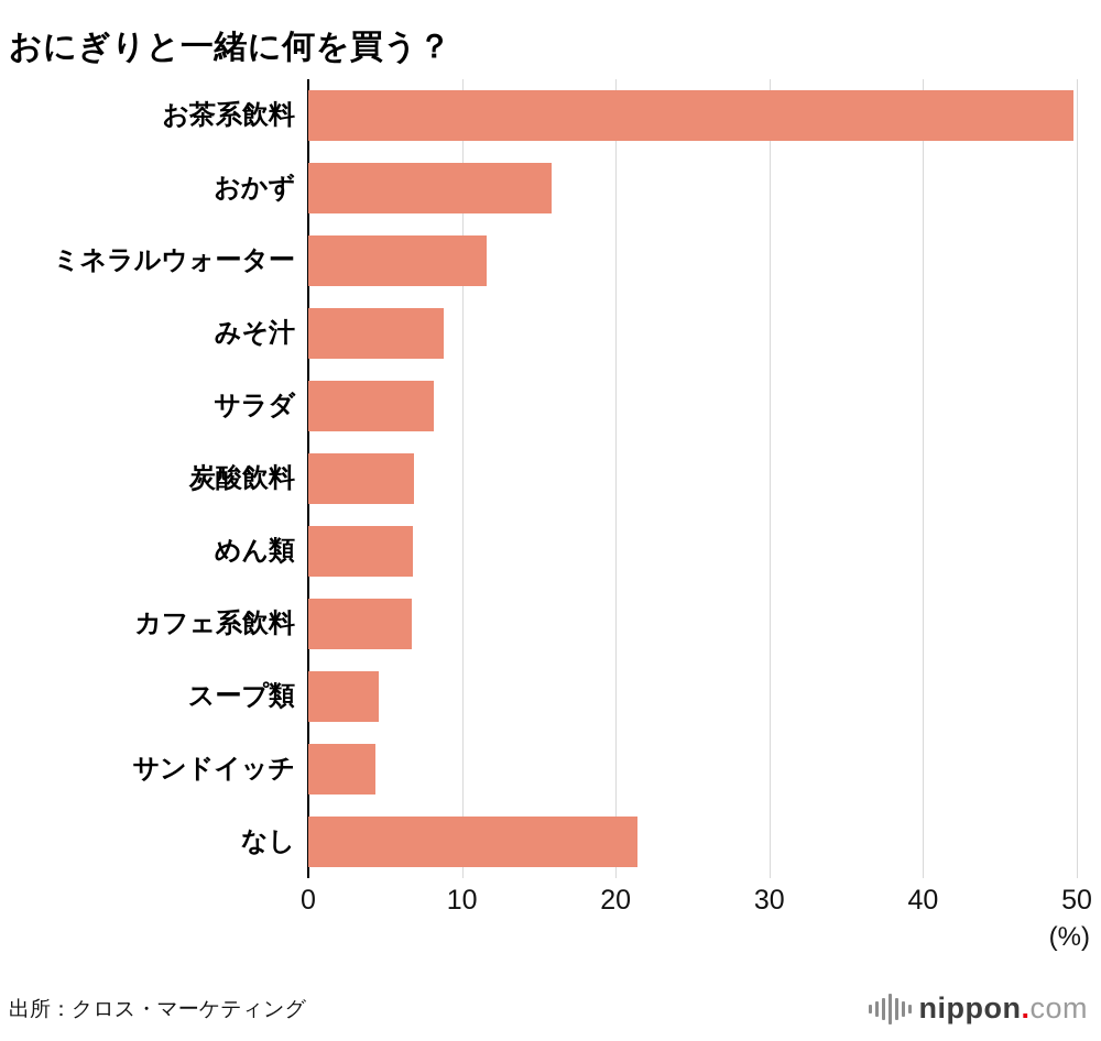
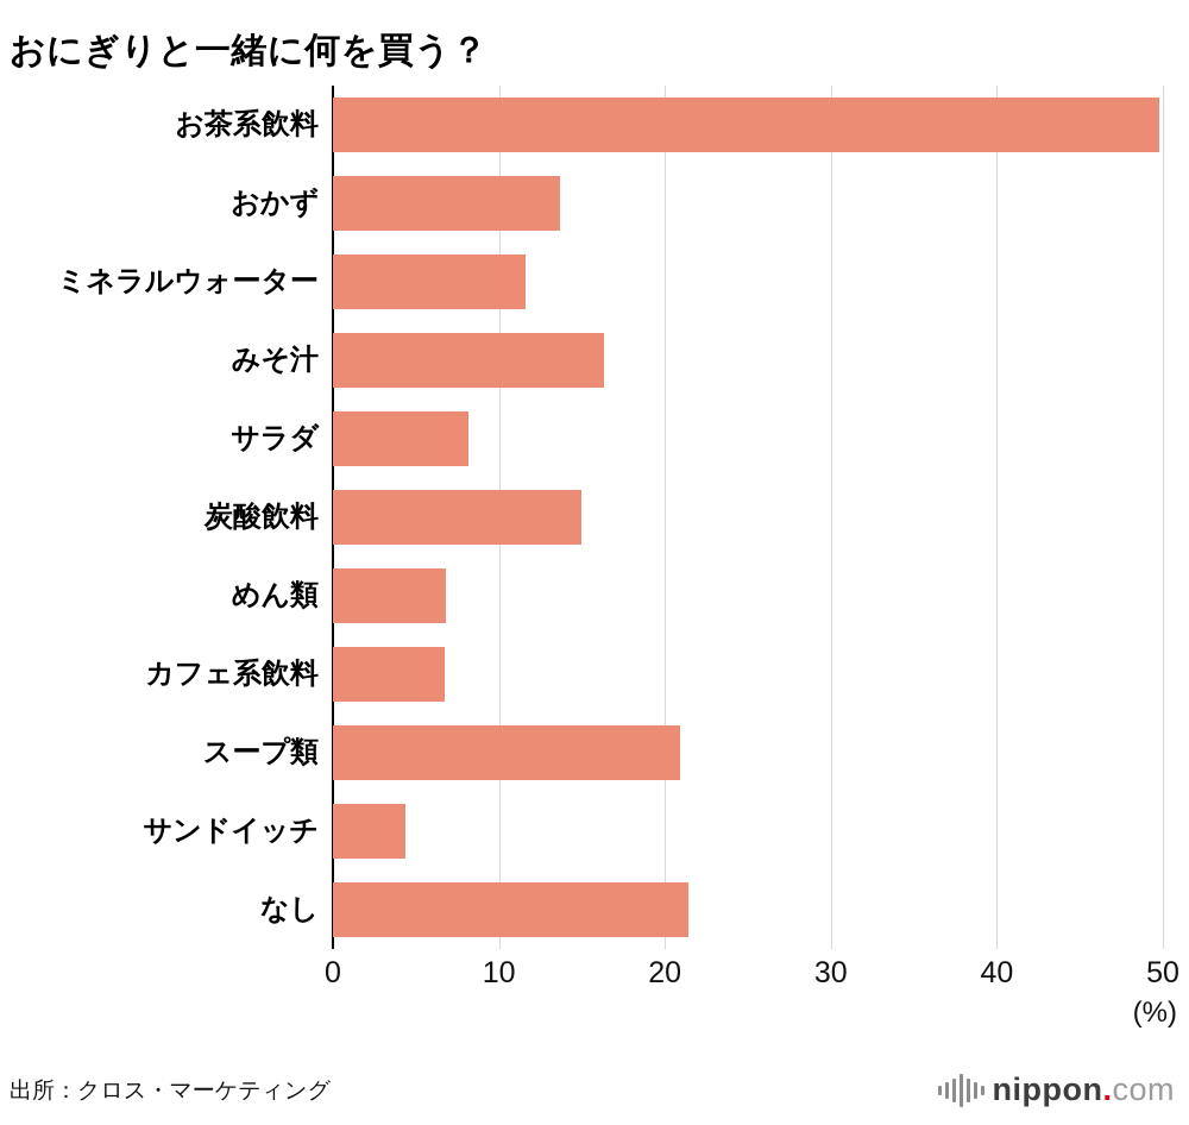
おかず: 15.8 -> 13.7
みそ汁: 8.8 -> 16.3
炭酸飲料: 6.9 -> 15.0
スープ類: 4.6 -> 20.9
